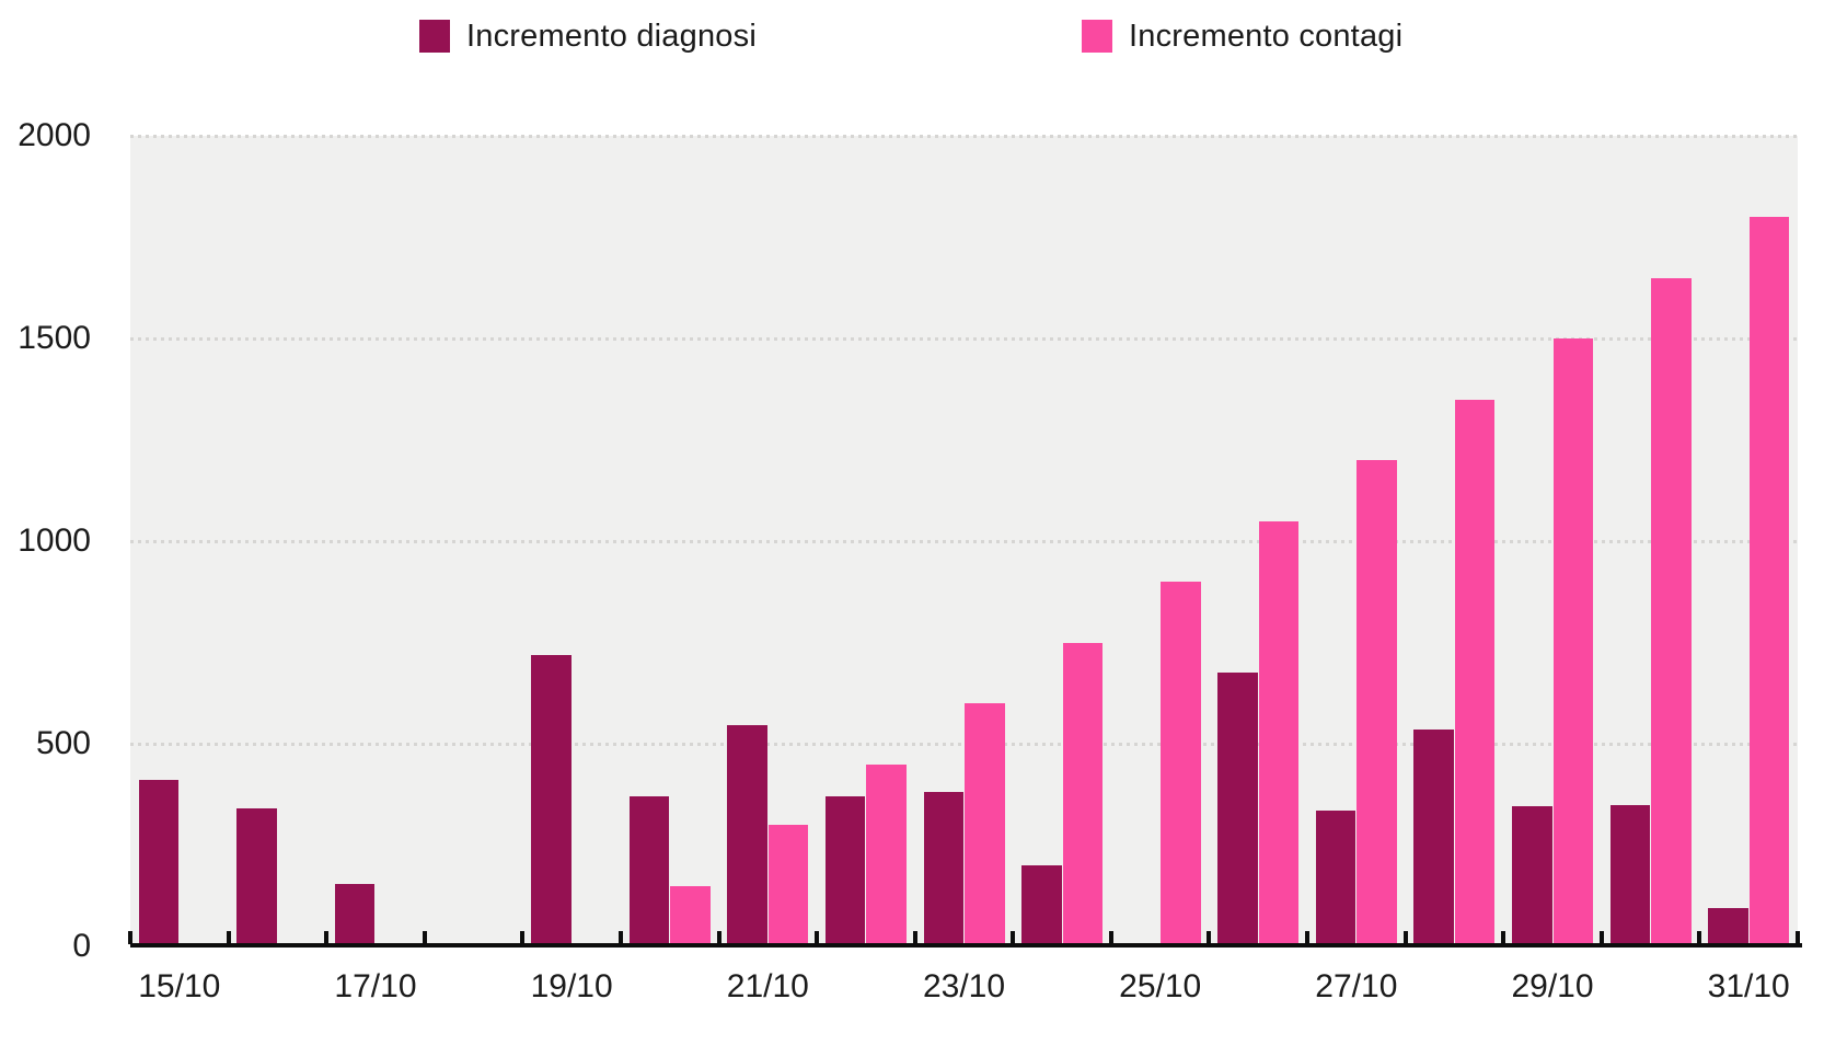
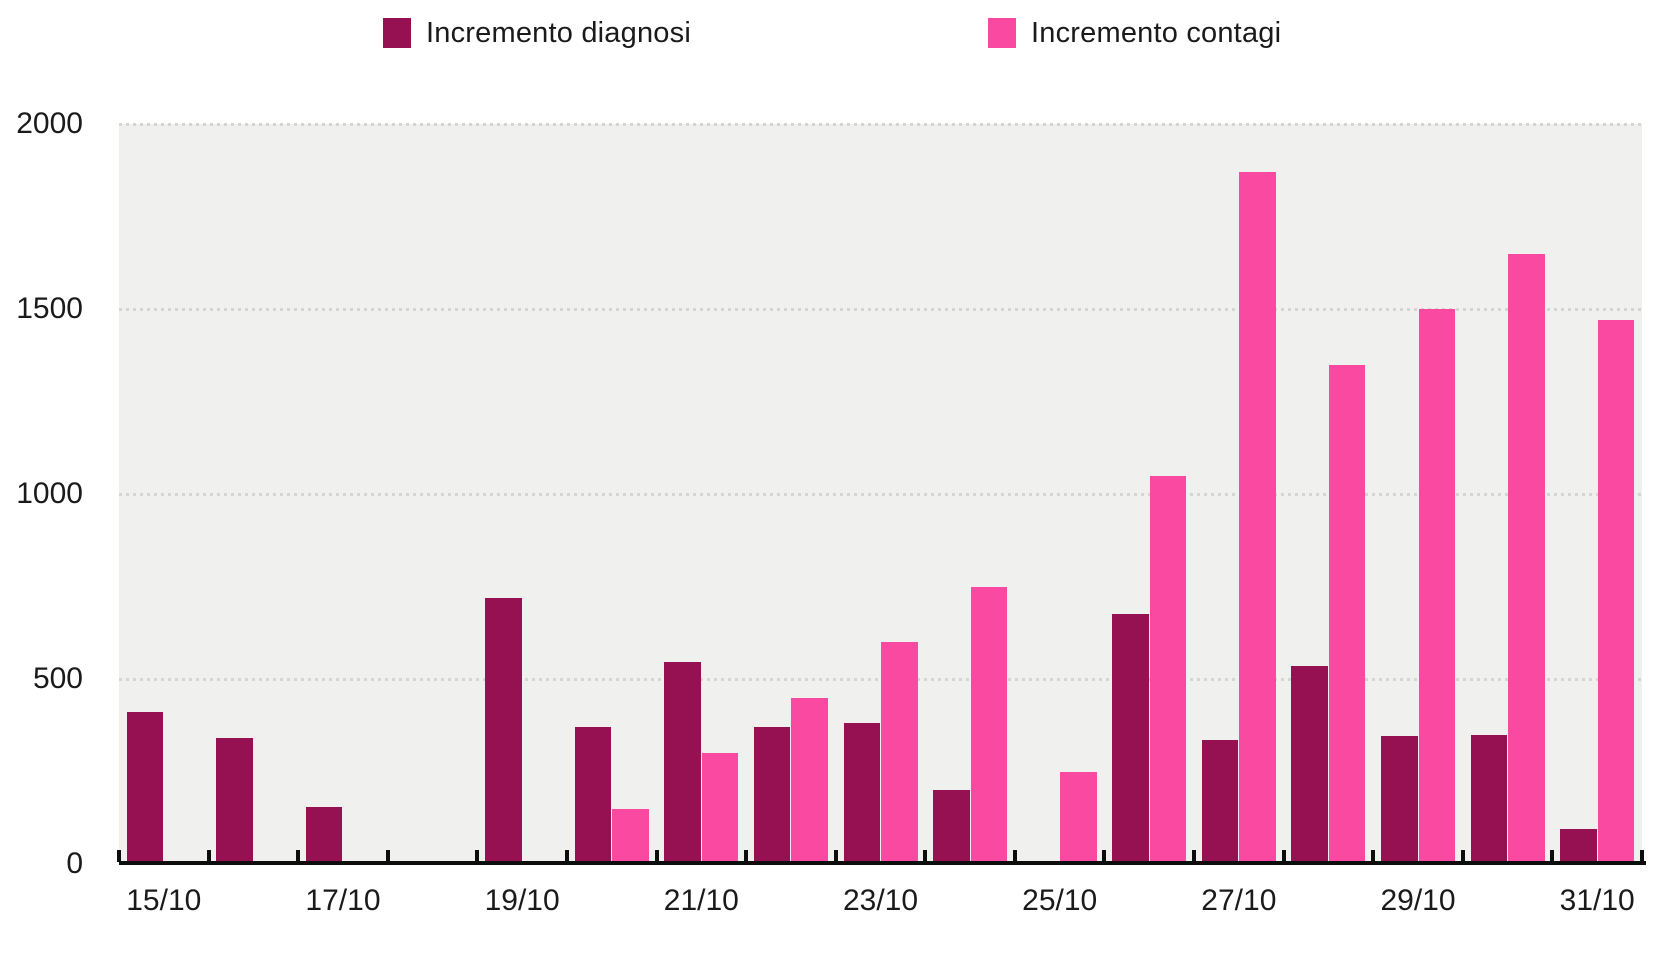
Incremento contagi/25/10: 900 -> 250
Incremento contagi/27/10: 1200 -> 1870
Incremento contagi/31/10: 1800 -> 1470
